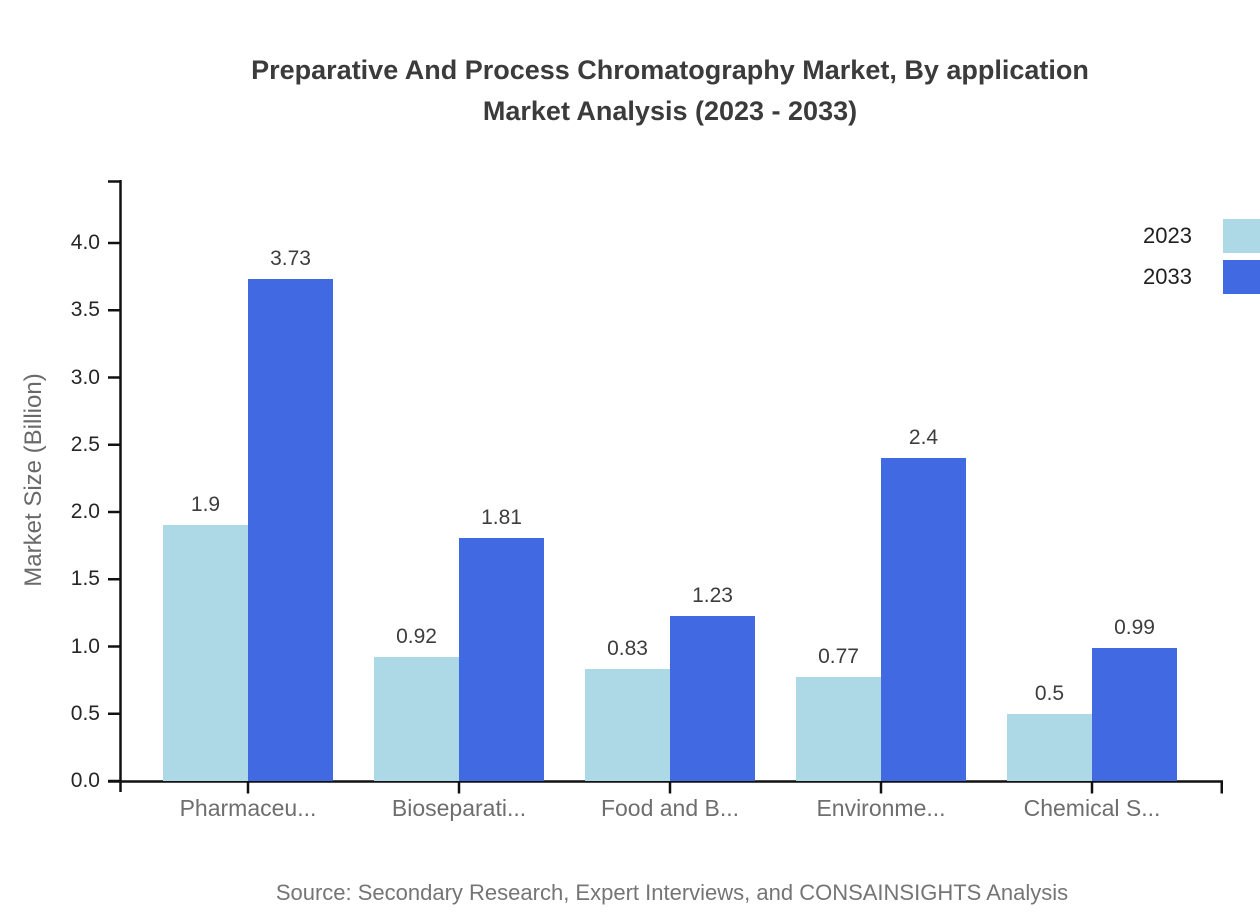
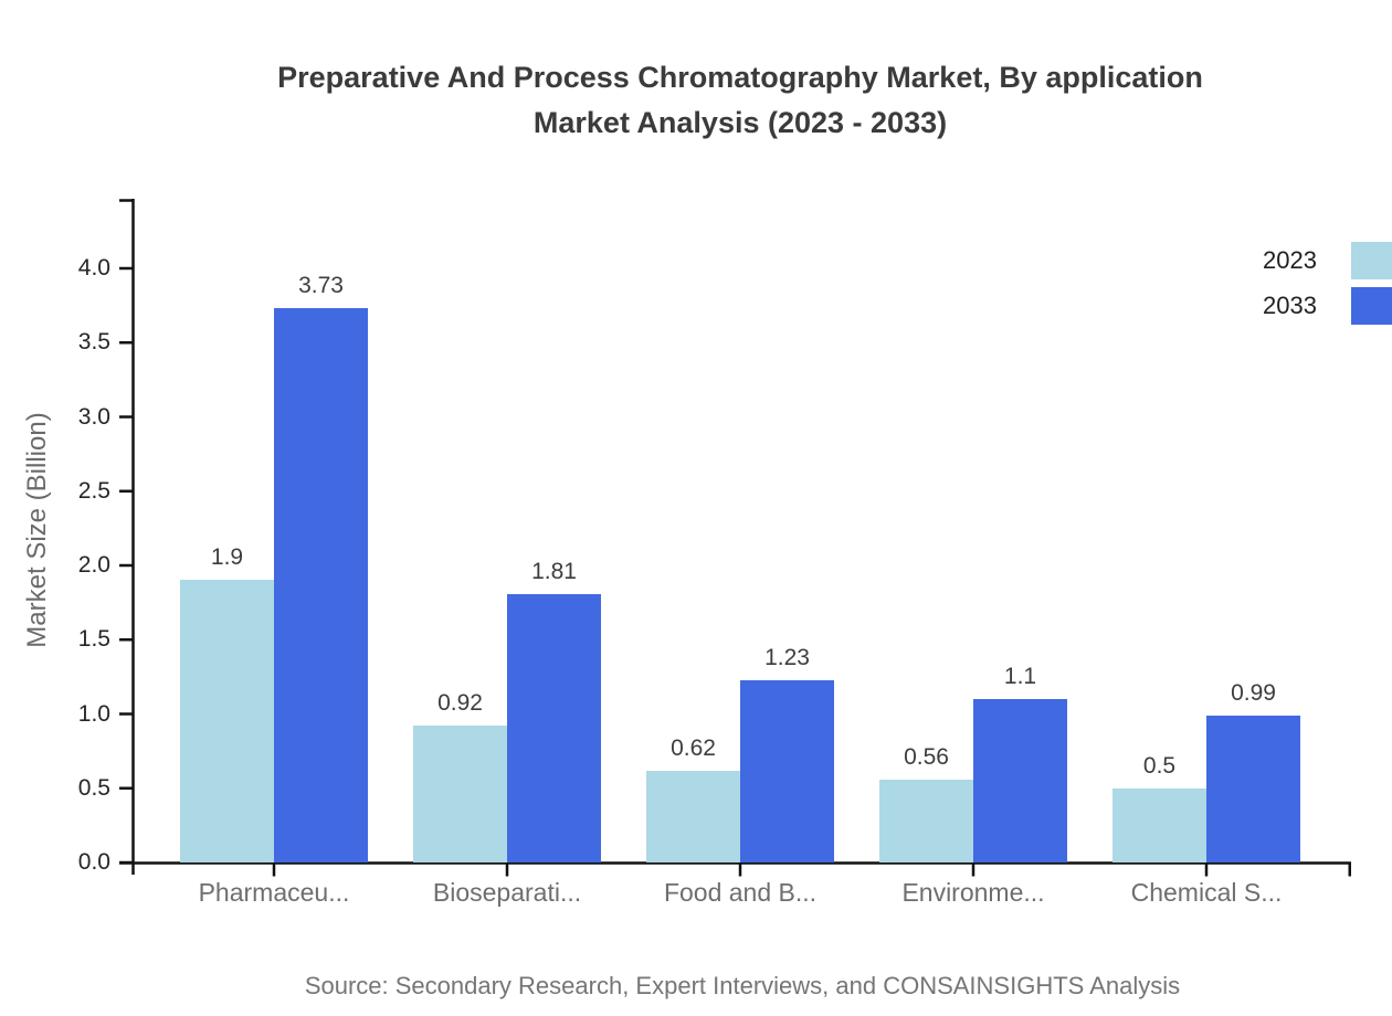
2023/Food and B...: 0.83 -> 0.62
2023/Environme...: 0.77 -> 0.56
2033/Environme...: 2.4 -> 1.1
